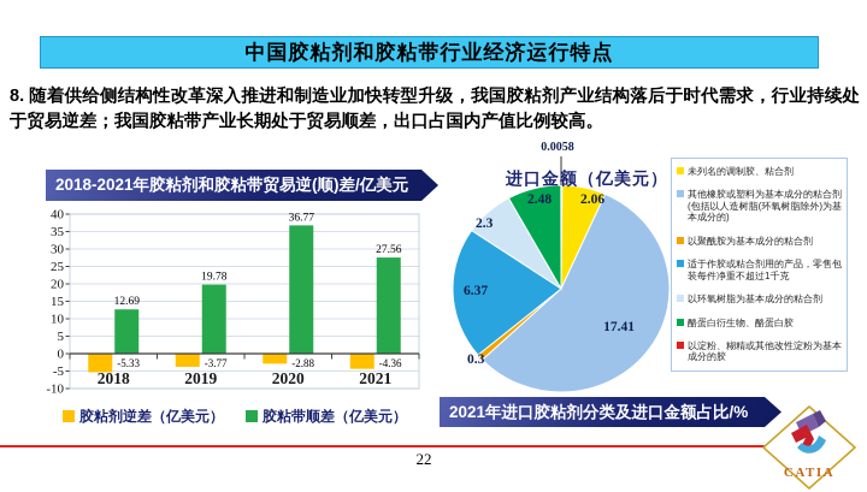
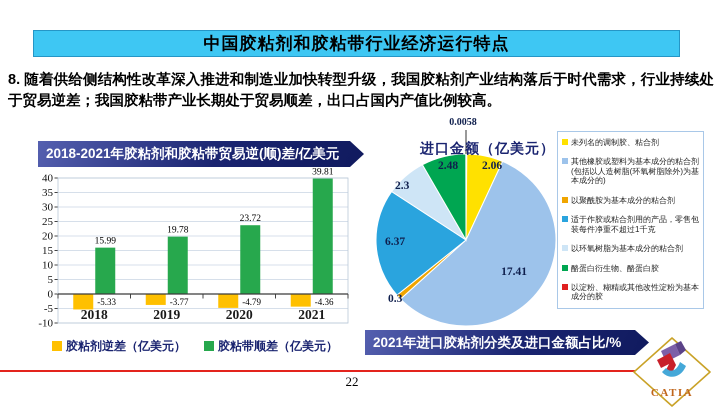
2018-2021年胶粘剂和胶粘带贸易逆(顺)差/亿美元/胶粘带顺差（亿美元）/2018: 12.69 -> 15.99
2018-2021年胶粘剂和胶粘带贸易逆(顺)差/亿美元/胶粘剂逆差（亿美元）/2020: -2.88 -> -4.79
2018-2021年胶粘剂和胶粘带贸易逆(顺)差/亿美元/胶粘带顺差（亿美元）/2020: 36.77 -> 23.72
2018-2021年胶粘剂和胶粘带贸易逆(顺)差/亿美元/胶粘带顺差（亿美元）/2021: 27.56 -> 39.81
